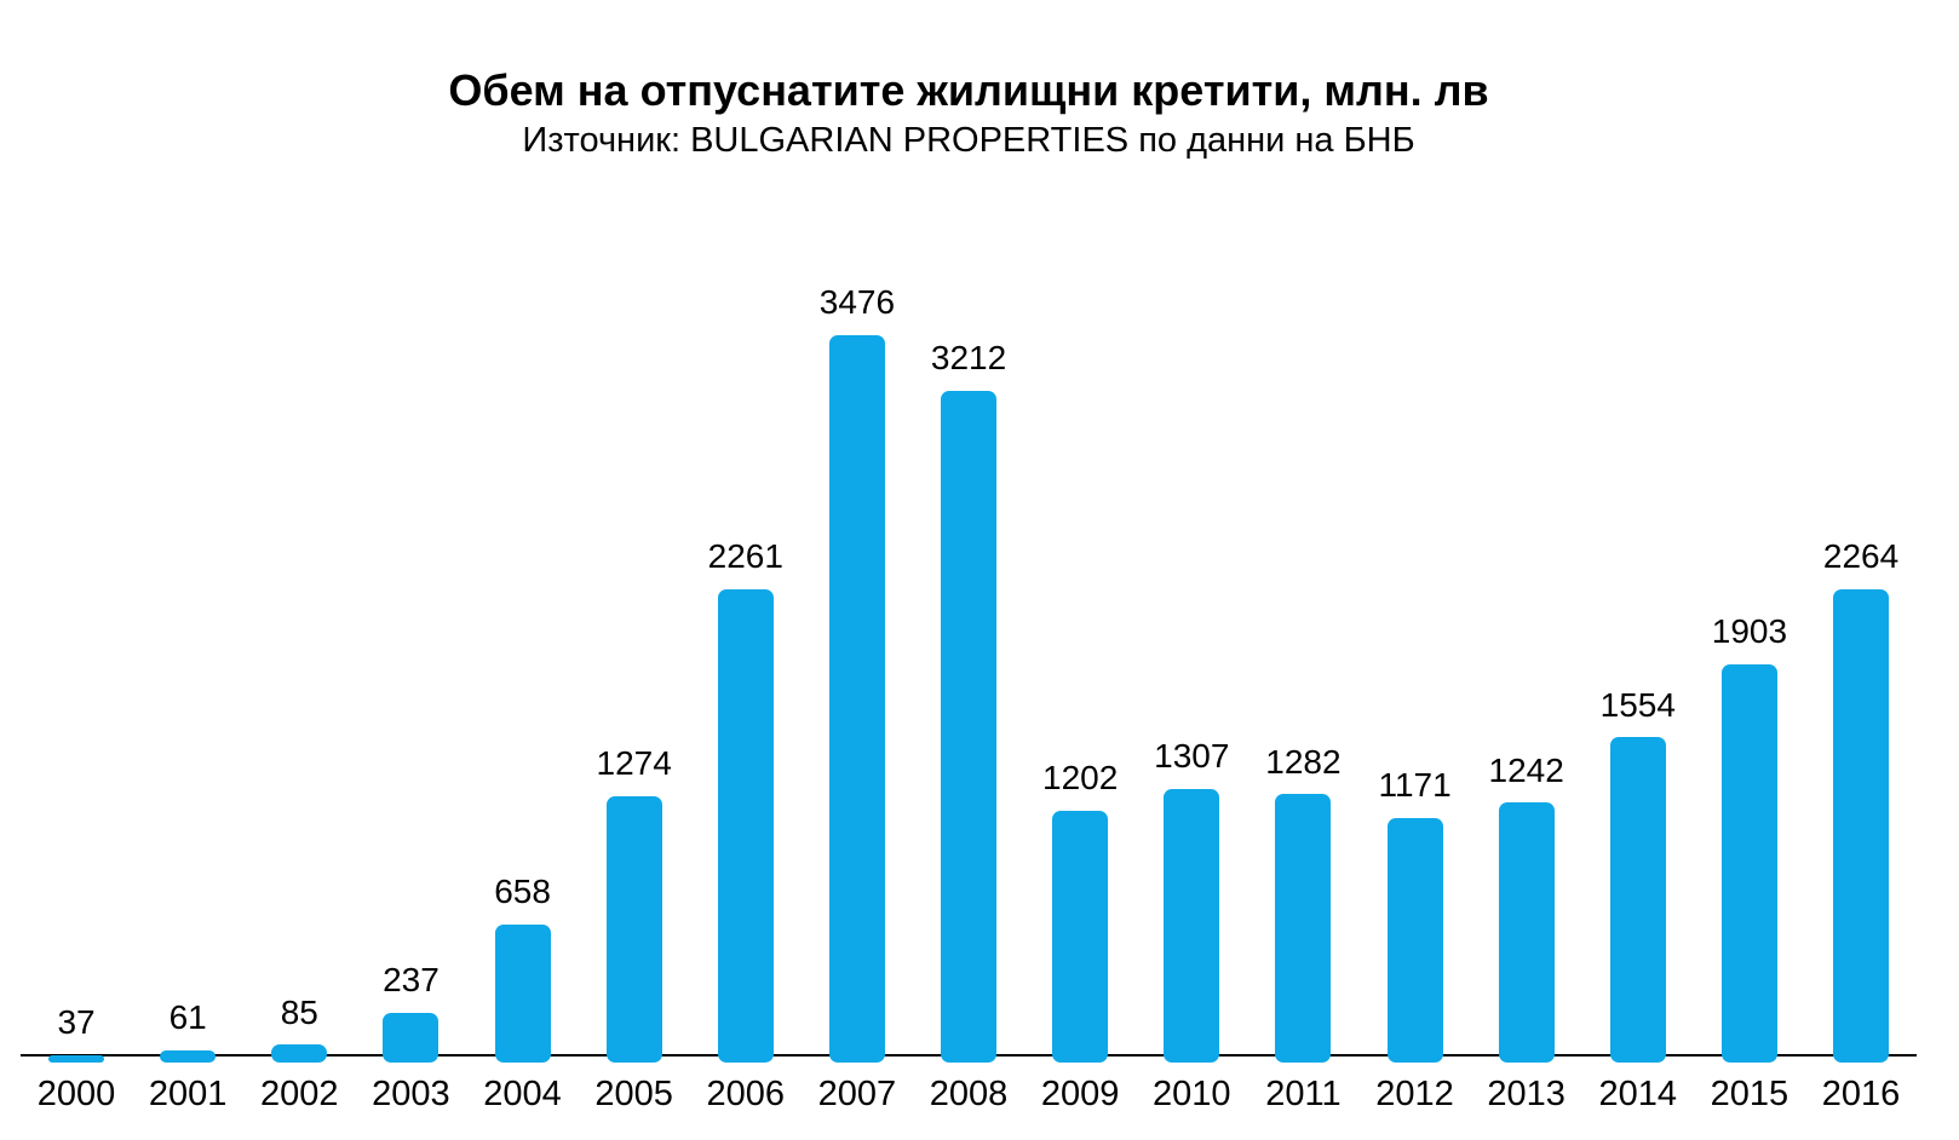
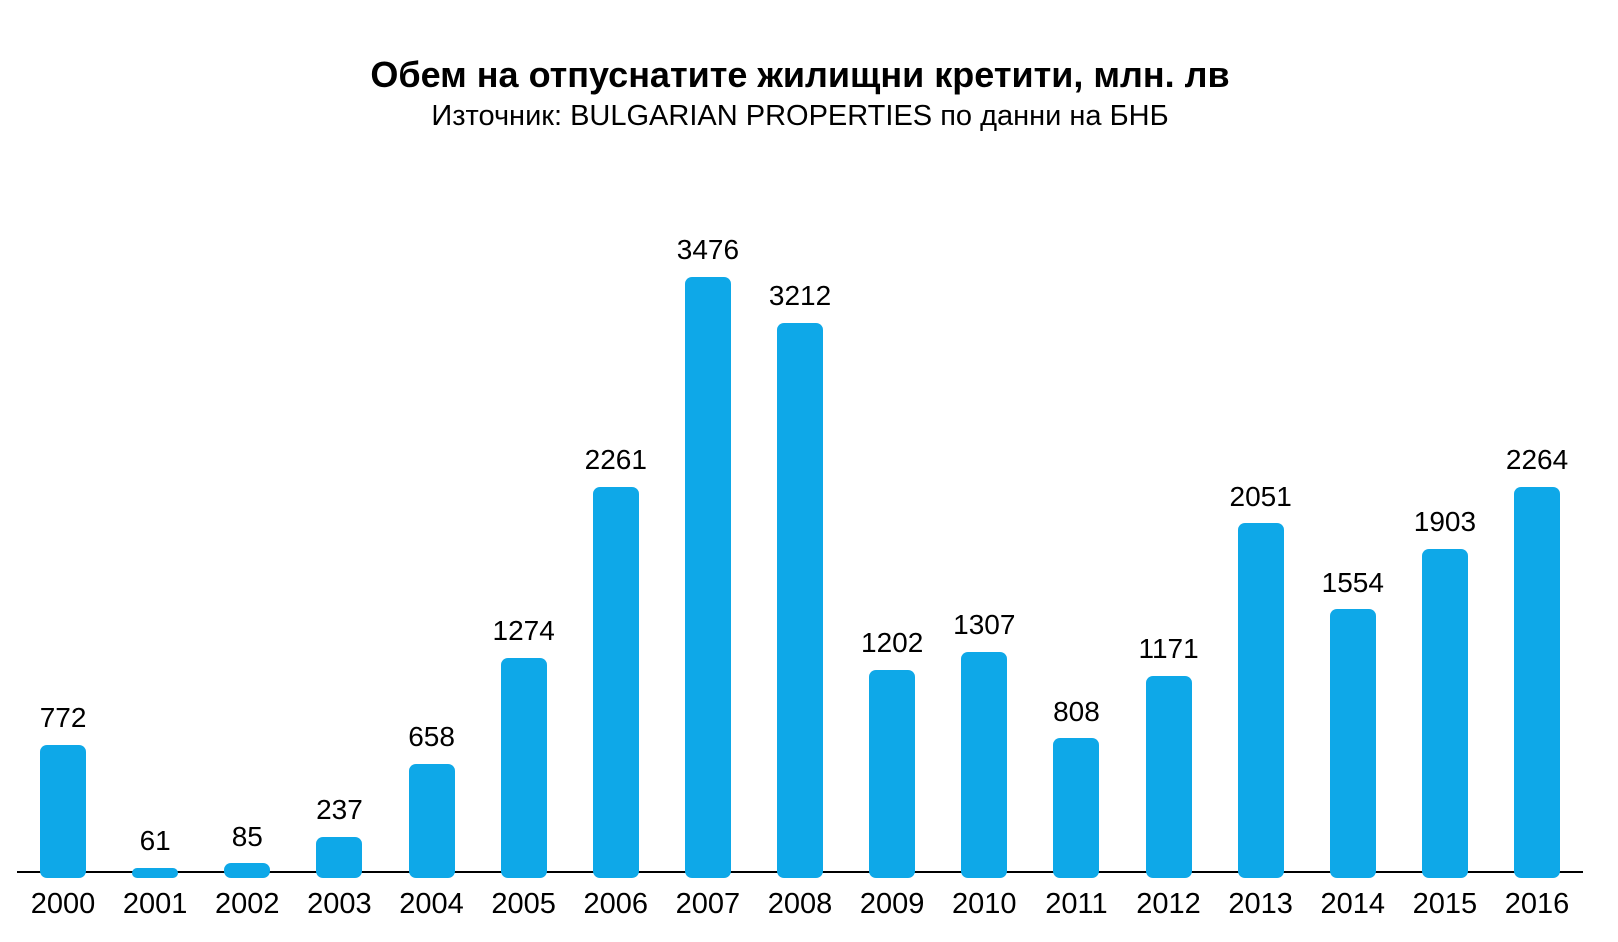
2000: 37 -> 772
2011: 1282 -> 808
2013: 1242 -> 2051
